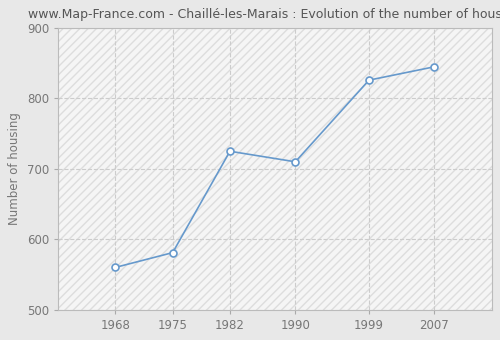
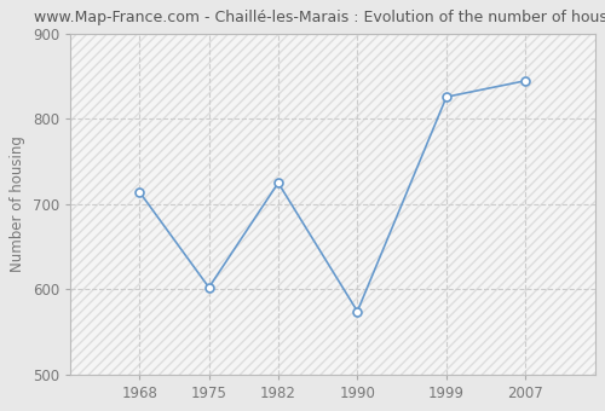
1968: 560 -> 714
1975: 581 -> 602
1990: 710 -> 574
